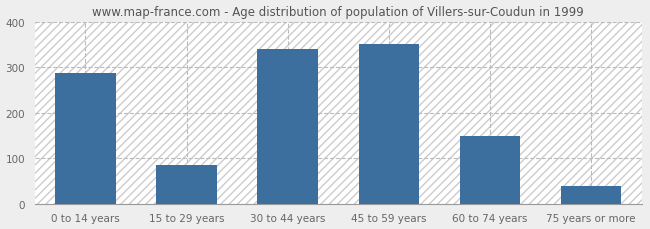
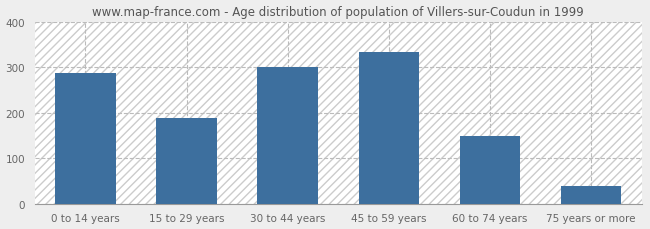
15 to 29 years: 85 -> 188
30 to 44 years: 340 -> 300
45 to 59 years: 350 -> 332
